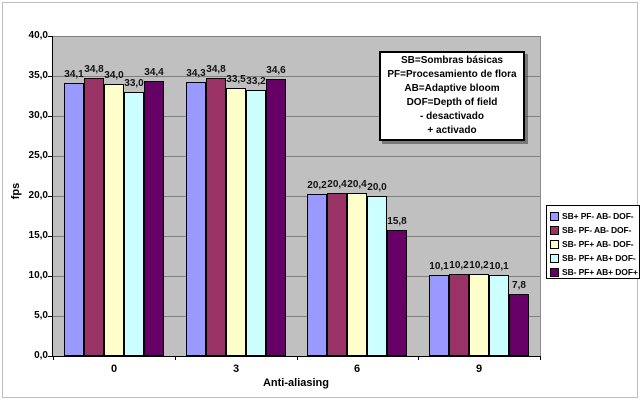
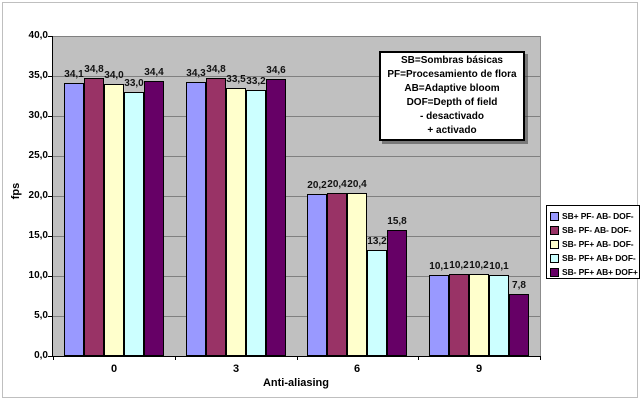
SB- PF+ AB+ DOF-/6: 20,0 -> 13,2
